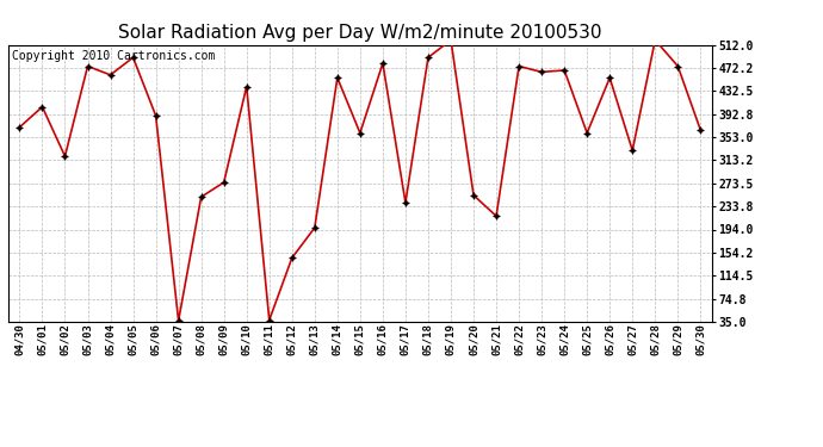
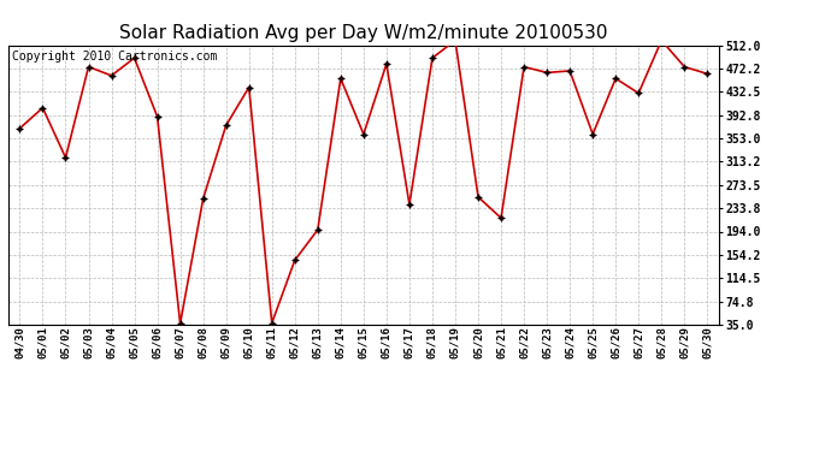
05/09: 275 -> 375
05/27: 330 -> 430
05/30: 365 -> 463
